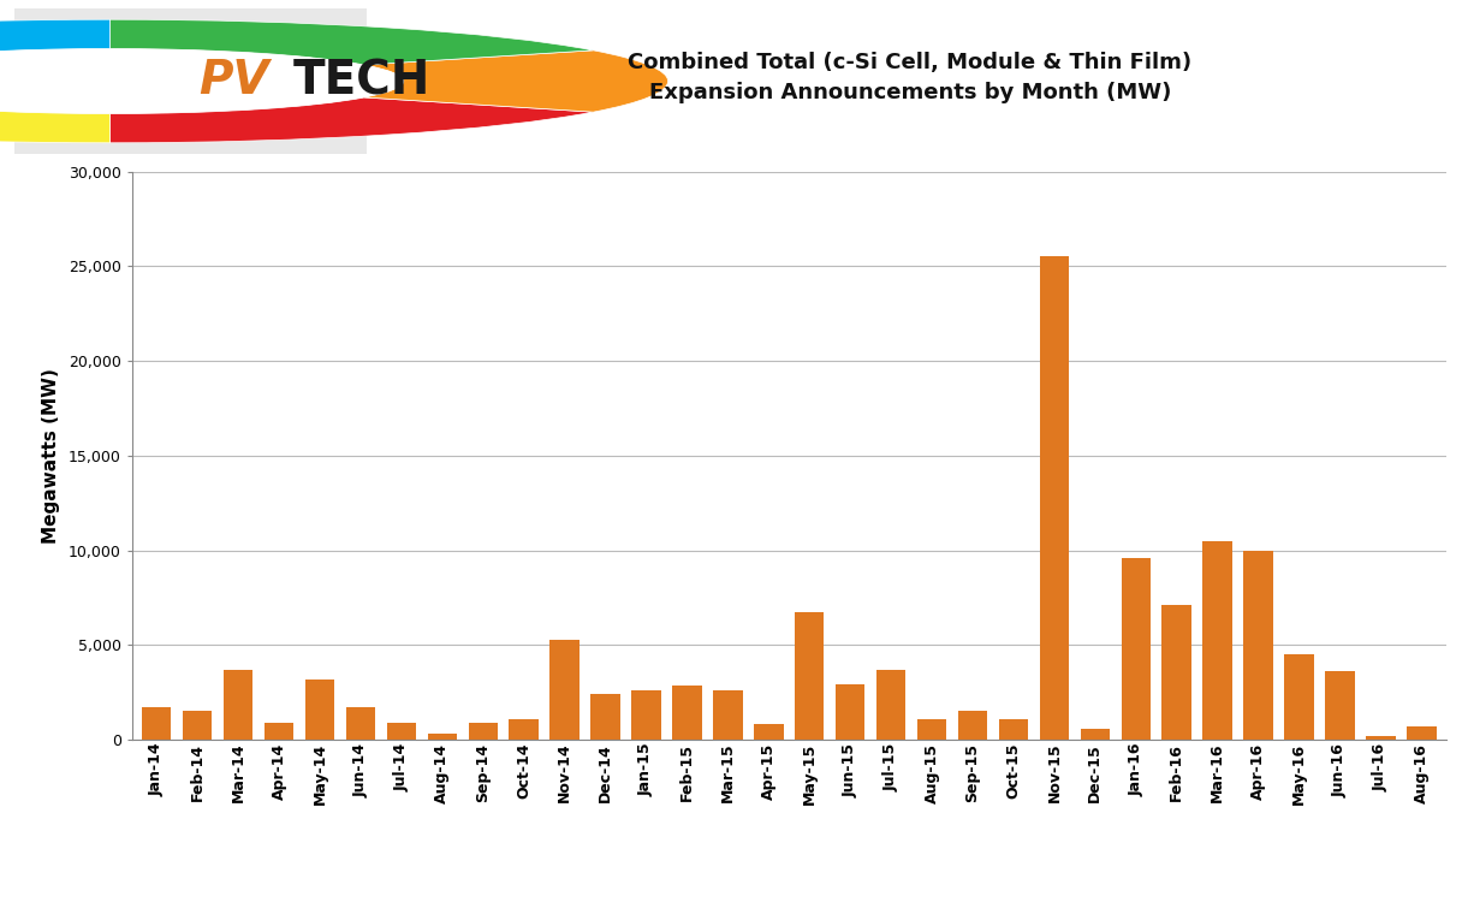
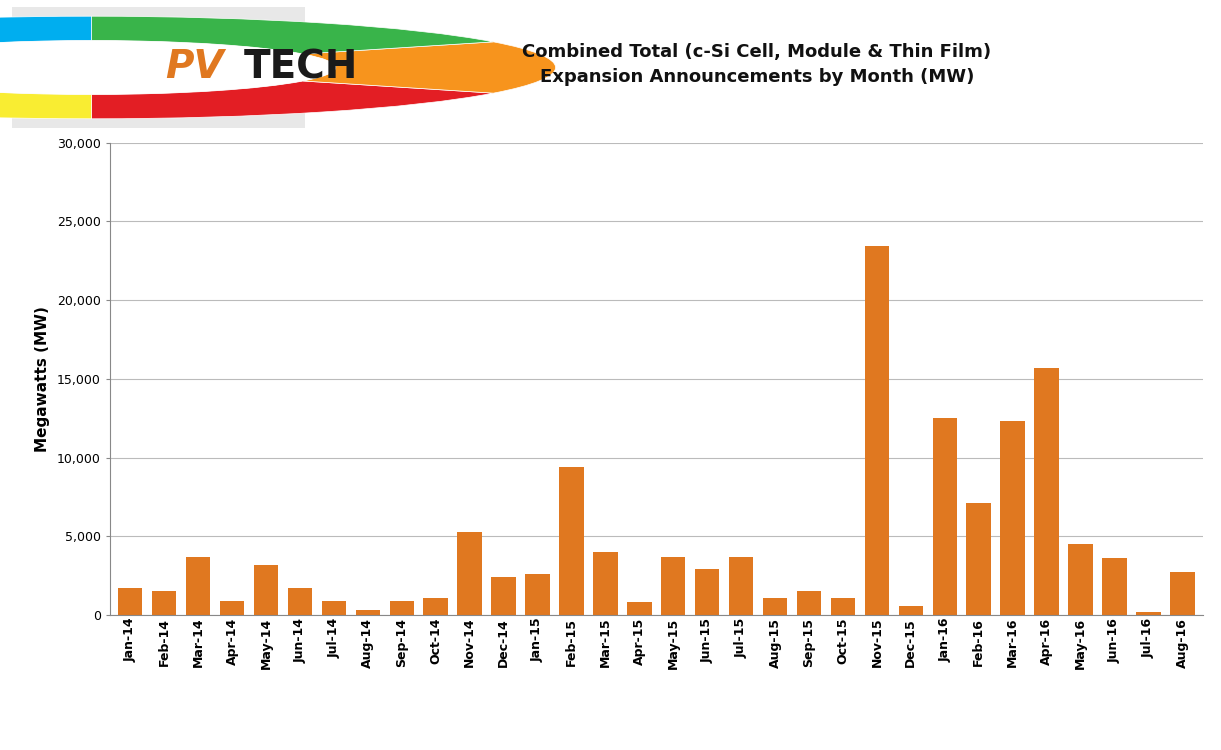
Feb-15: 2,800 -> 9,400
Mar-15: 2,600 -> 4,000
May-15: 6,700 -> 3,700
Nov-15: 25,500 -> 23,400
Jan-16: 9,600 -> 12,500
Mar-16: 10,500 -> 12,300
Apr-16: 10,000 -> 15,700
Aug-16: 700 -> 2,700
